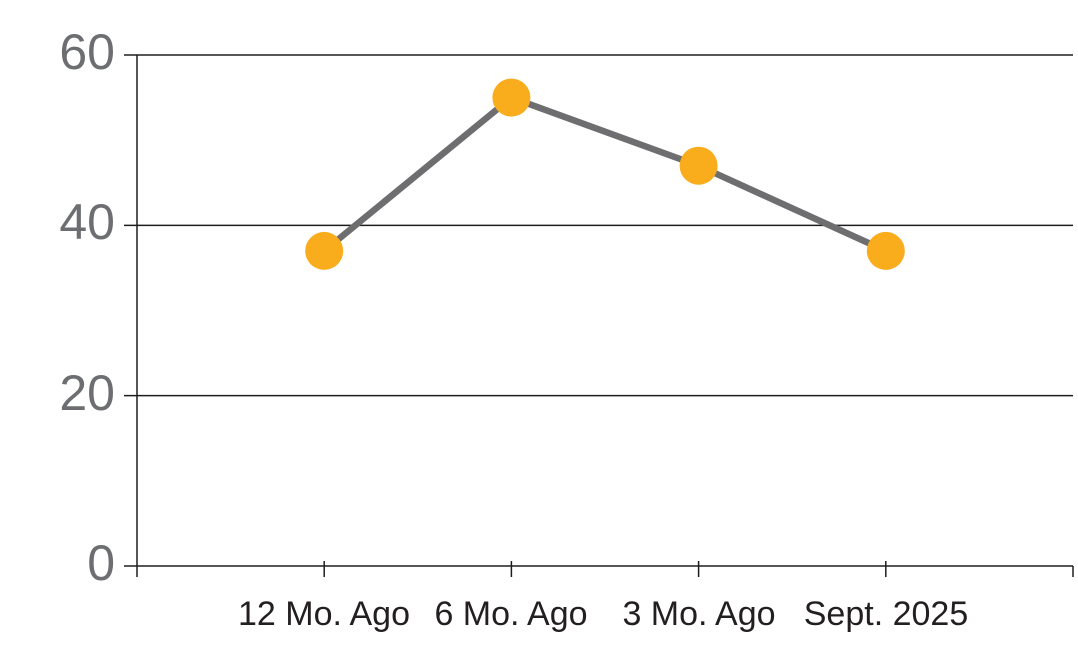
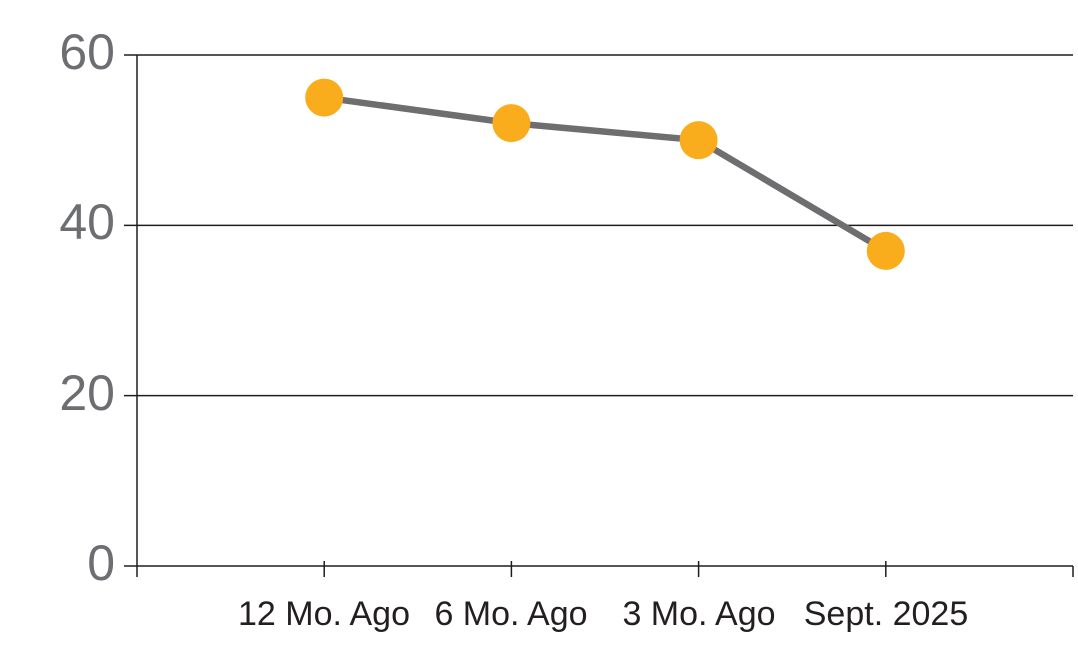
12 Mo. Ago: 37 -> 55
6 Mo. Ago: 55 -> 52
3 Mo. Ago: 47 -> 50
